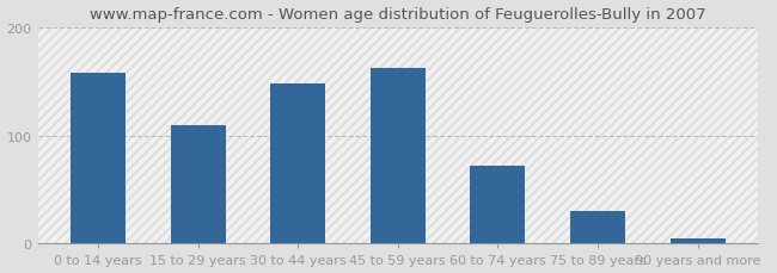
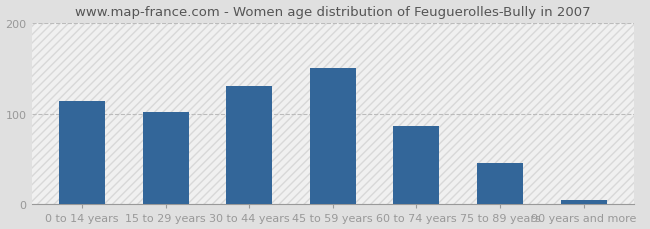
0 to 14 years: 158 -> 114
15 to 29 years: 109 -> 102
30 to 44 years: 148 -> 130
45 to 59 years: 162 -> 150
60 to 74 years: 72 -> 86
75 to 89 years: 30 -> 46
